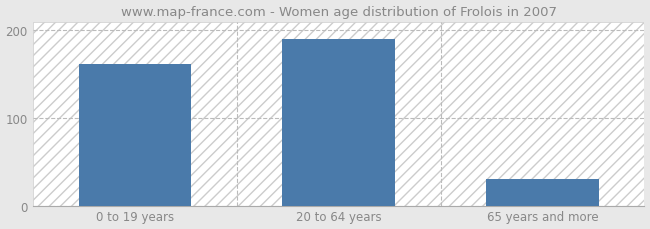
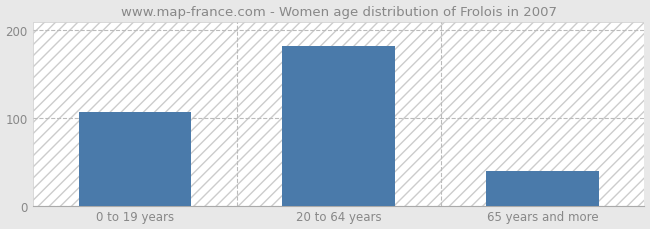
0 to 19 years: 162 -> 107
20 to 64 years: 190 -> 182
65 years and more: 30 -> 40
